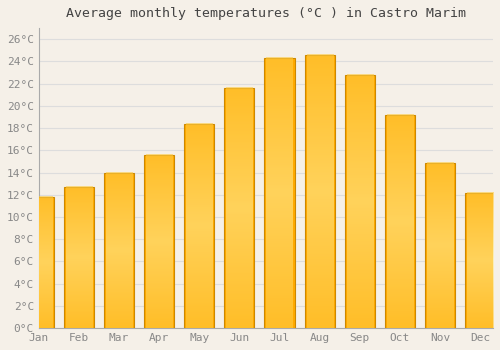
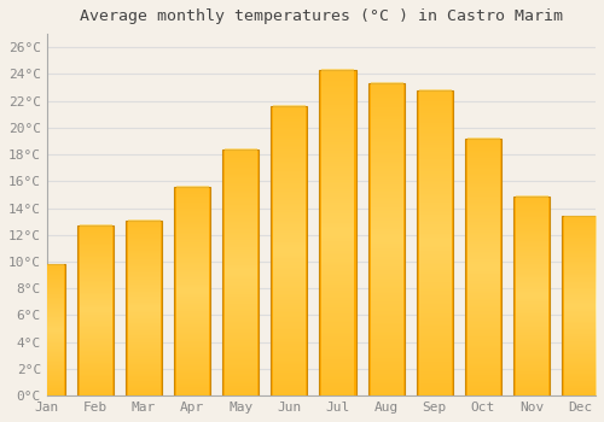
Jan: 11.8°C -> 9.8°C
Mar: 14.0°C -> 13.1°C
Aug: 24.6°C -> 23.3°C
Dec: 12.2°C -> 13.4°C
